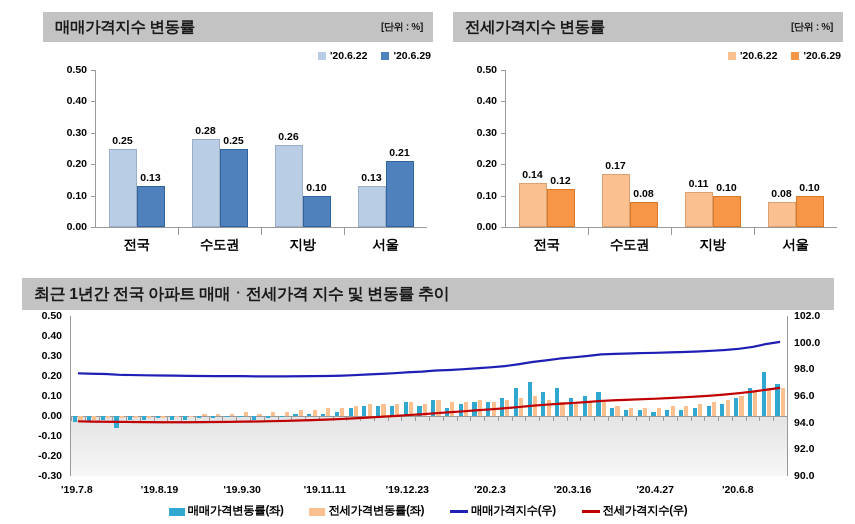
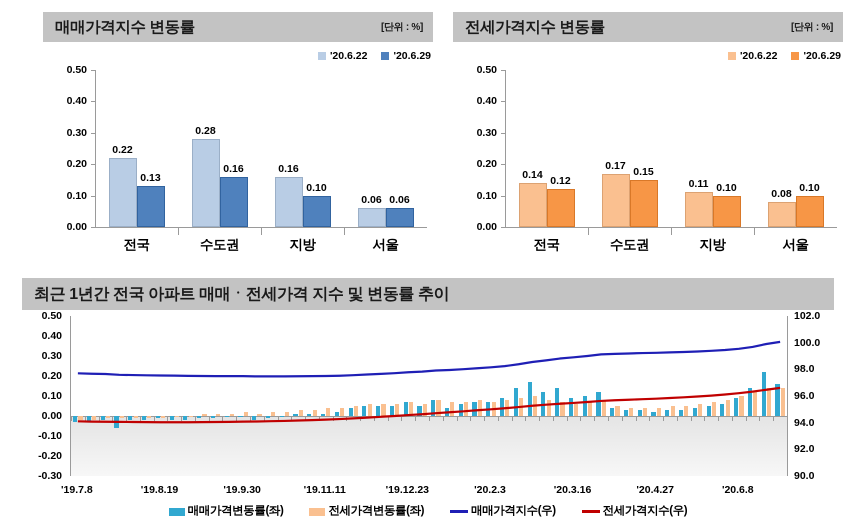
매매가격지수 변동률/'20.6.22/전국: 0.25 -> 0.22
매매가격지수 변동률/'20.6.29/수도권: 0.25 -> 0.16
매매가격지수 변동률/'20.6.22/지방: 0.26 -> 0.16
매매가격지수 변동률/'20.6.22/서울: 0.13 -> 0.06
매매가격지수 변동률/'20.6.29/서울: 0.21 -> 0.06
전세가격지수 변동률/'20.6.29/수도권: 0.08 -> 0.15
